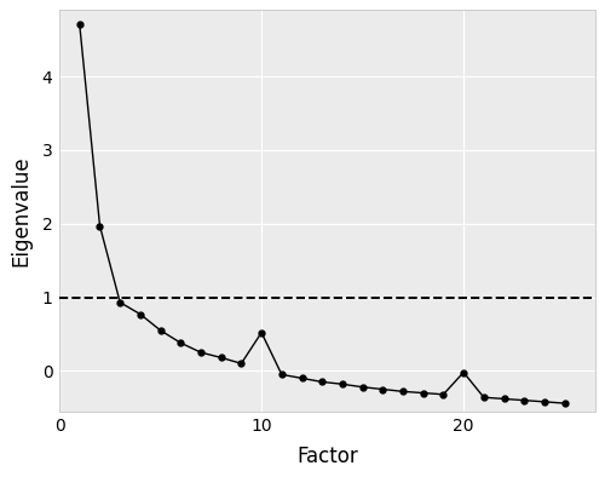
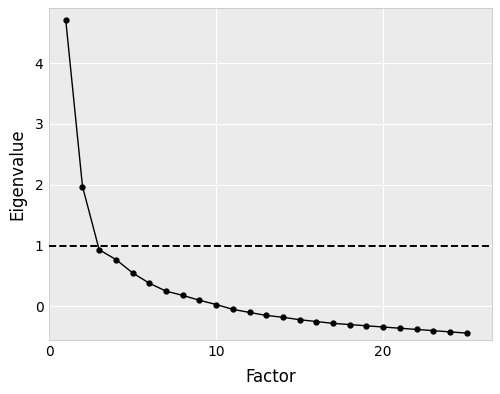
10: 0.52 -> 0.03
20: -0.02 -> -0.34
